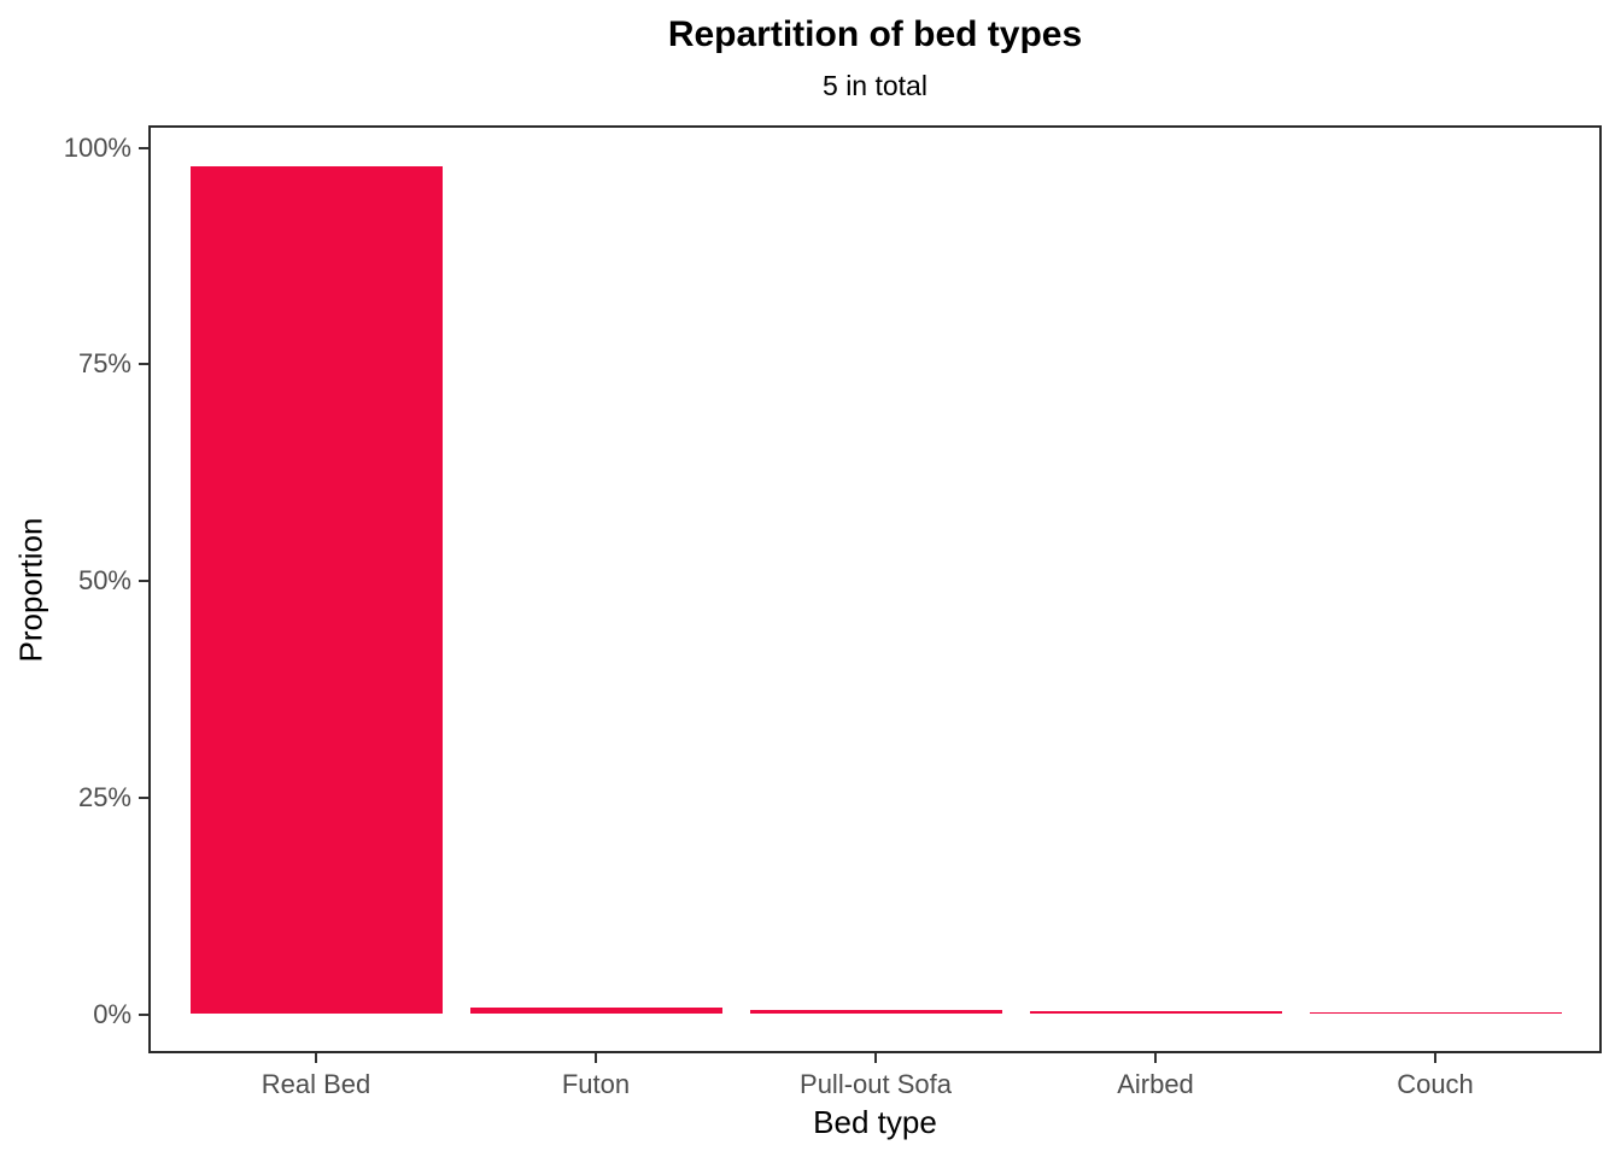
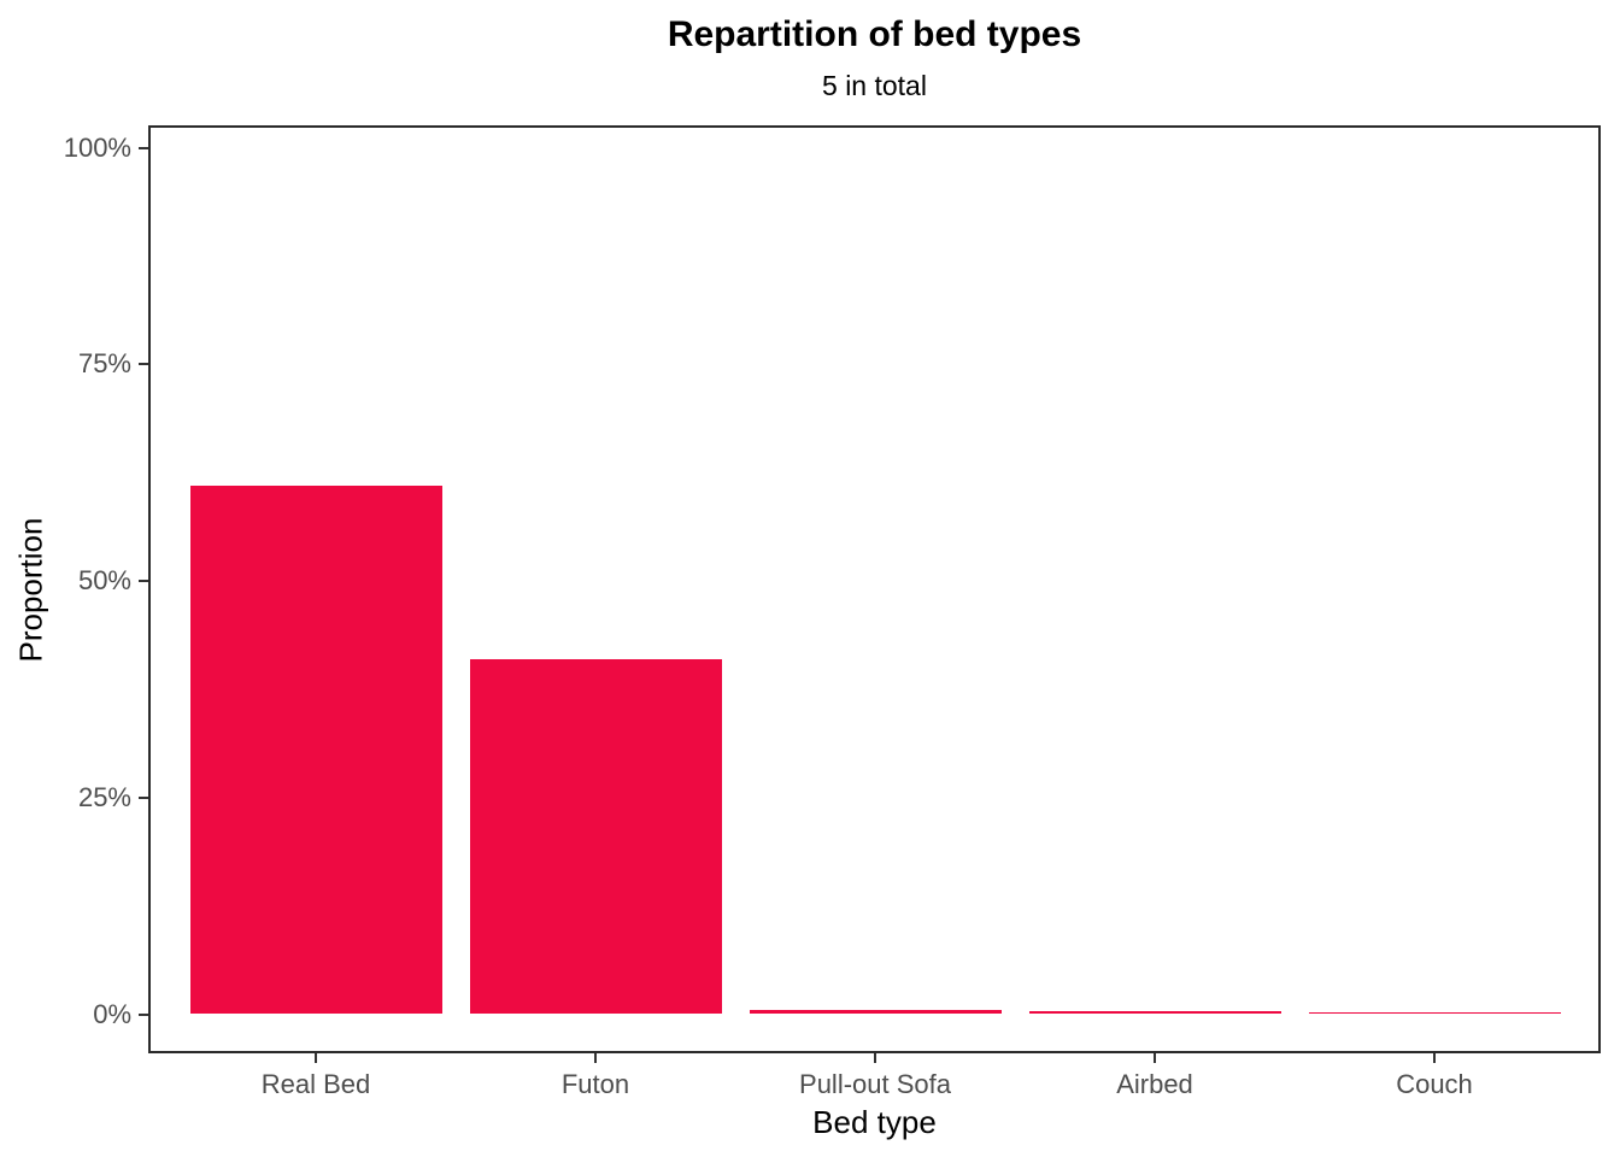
Real Bed: 98% -> 61%
Futon: 1% -> 41%
